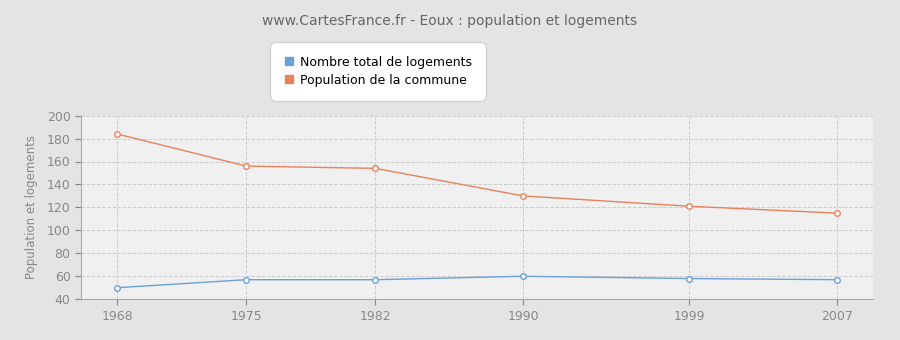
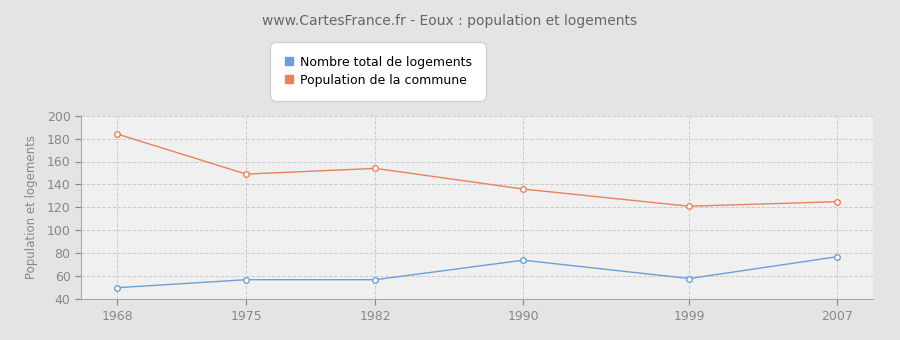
Population de la commune/1975: 156 -> 149
Nombre total de logements/1990: 60 -> 74
Population de la commune/1990: 130 -> 136
Nombre total de logements/2007: 57 -> 77
Population de la commune/2007: 115 -> 125
